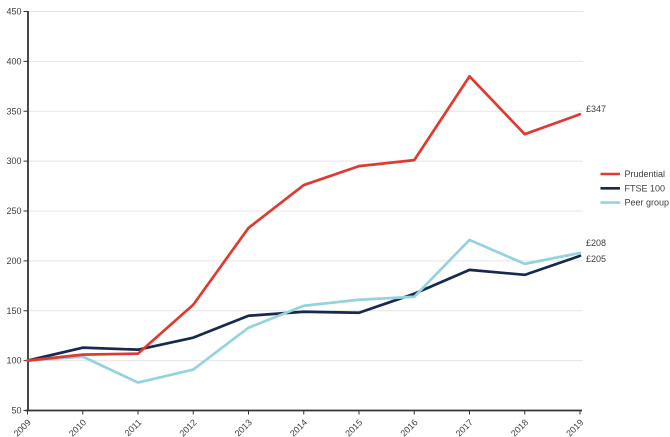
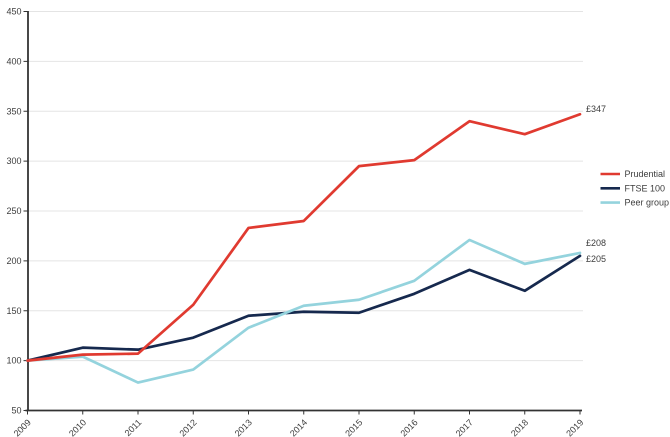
Prudential/2014: 280 -> 240
Peer group/2016: 160 -> 180
Prudential/2017: 380 -> 340
FTSE 100/2018: 190 -> 170
